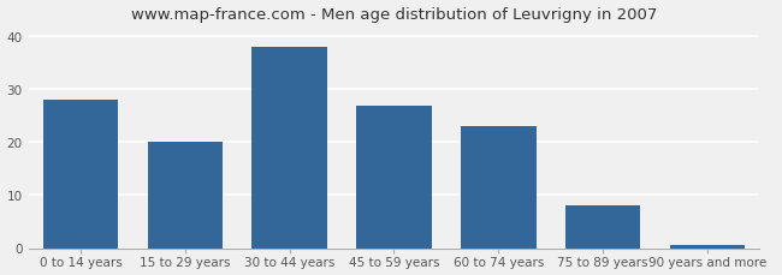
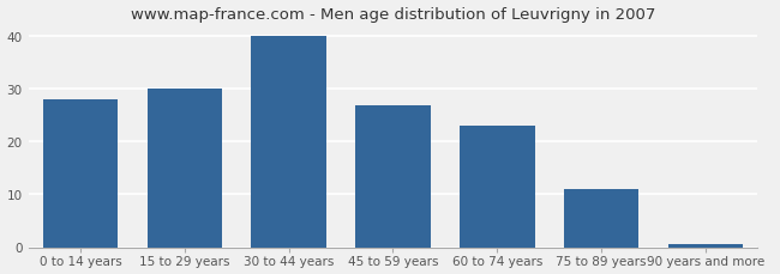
15 to 29 years: 20.0 -> 30.0
30 to 44 years: 38.0 -> 40.0
75 to 89 years: 8.0 -> 11.0
